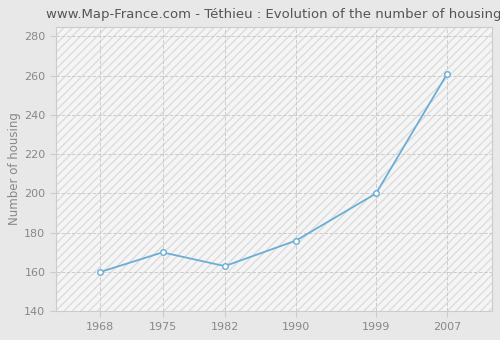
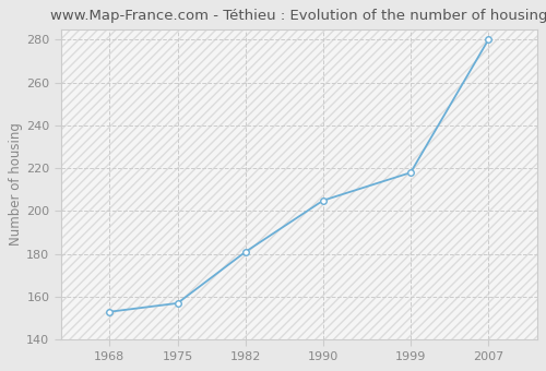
1968: 160 -> 153
1975: 170 -> 157
1982: 163 -> 181
1990: 176 -> 205
1999: 200 -> 218
2007: 261 -> 280
